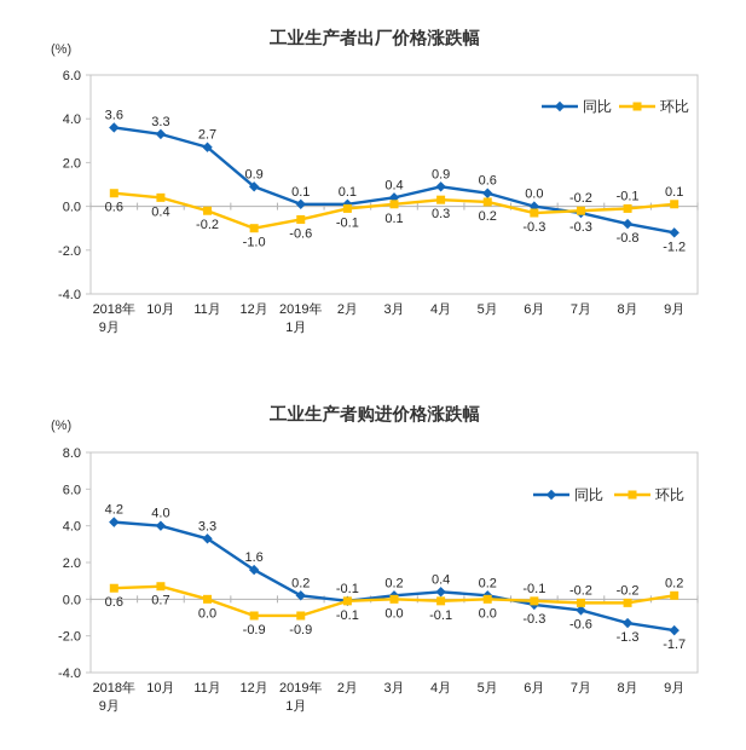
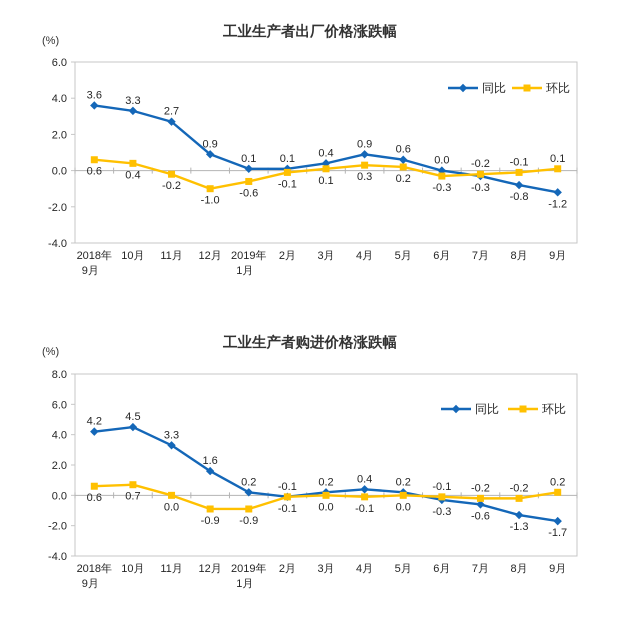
工业生产者购进价格涨跌幅/同比/10月: 4.0 -> 4.5
